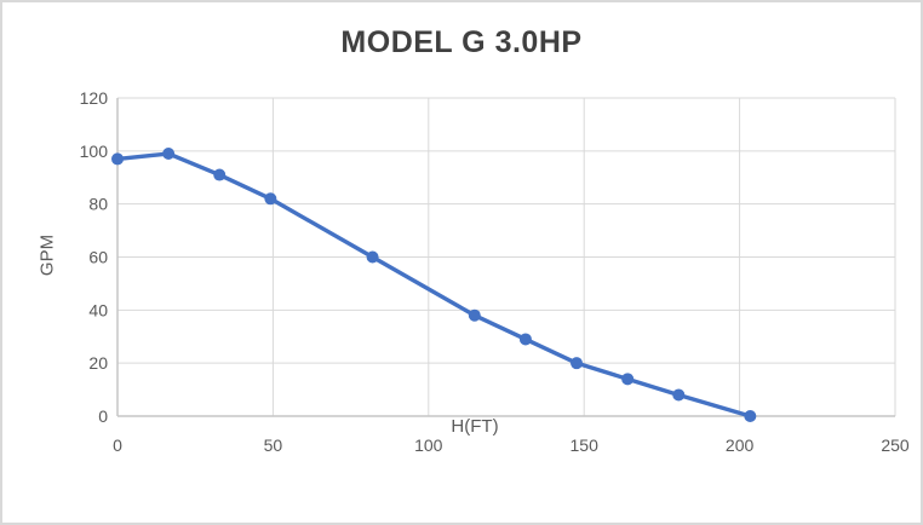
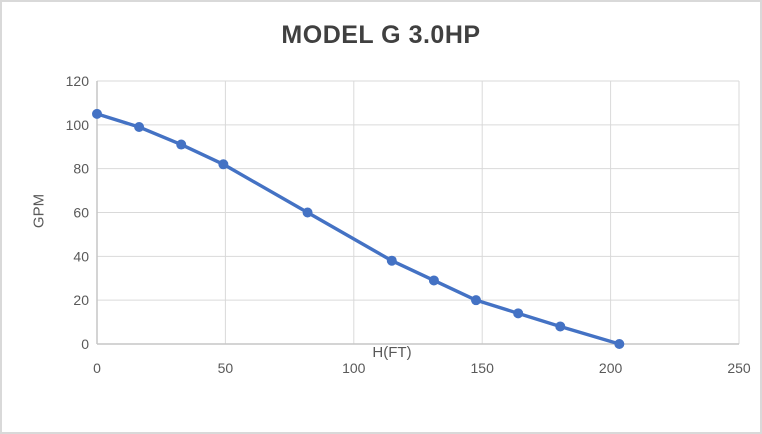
0: 97 -> 105
